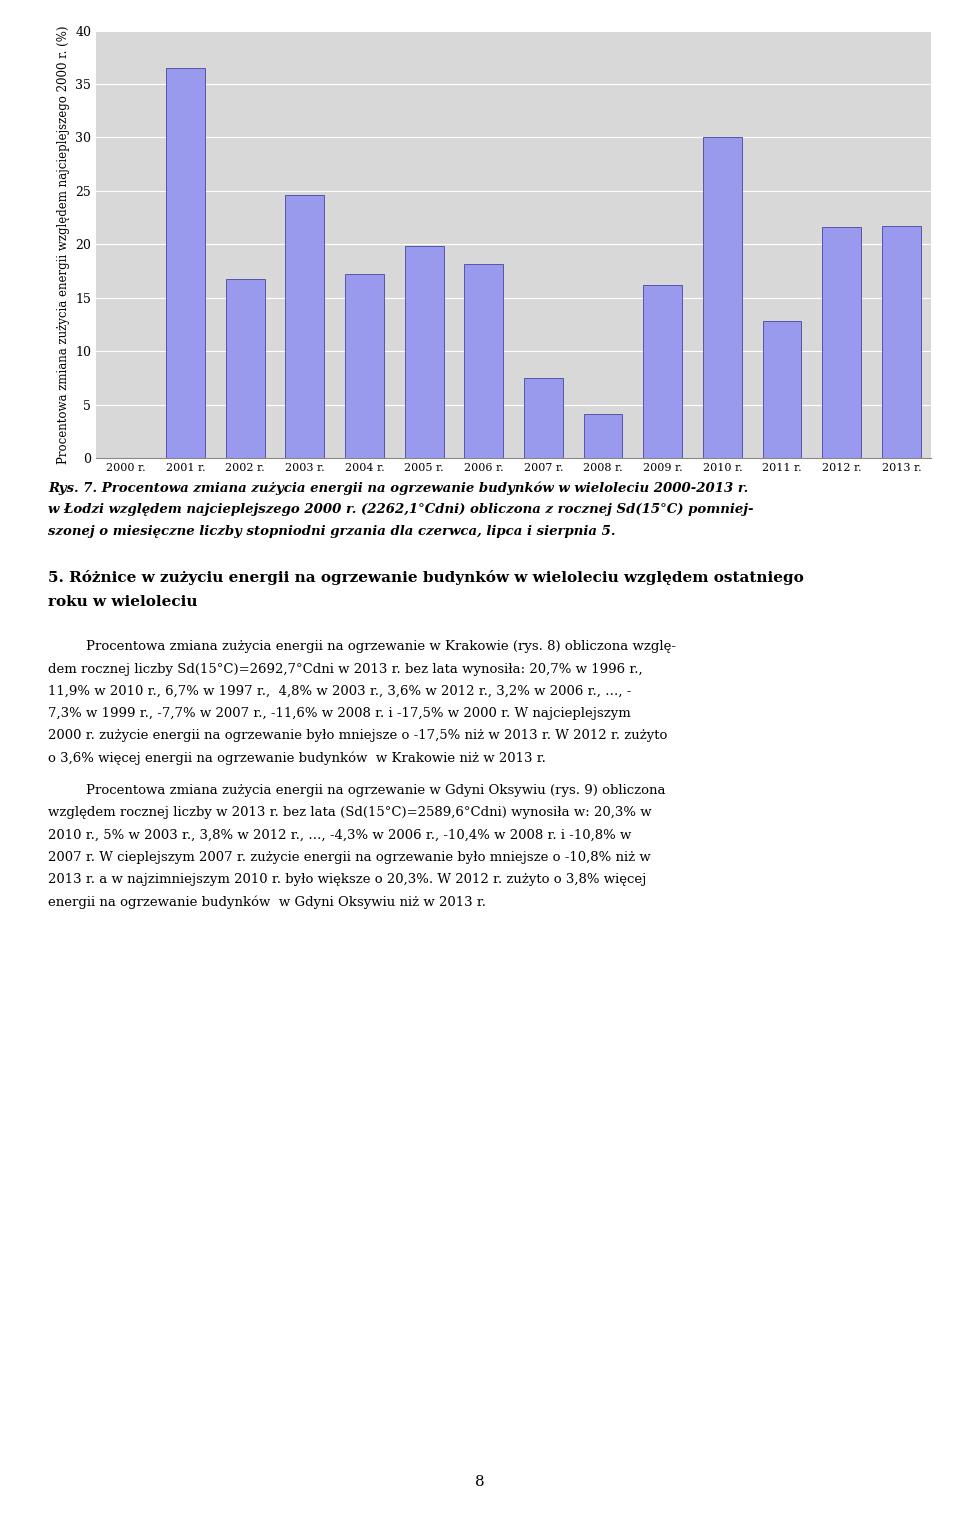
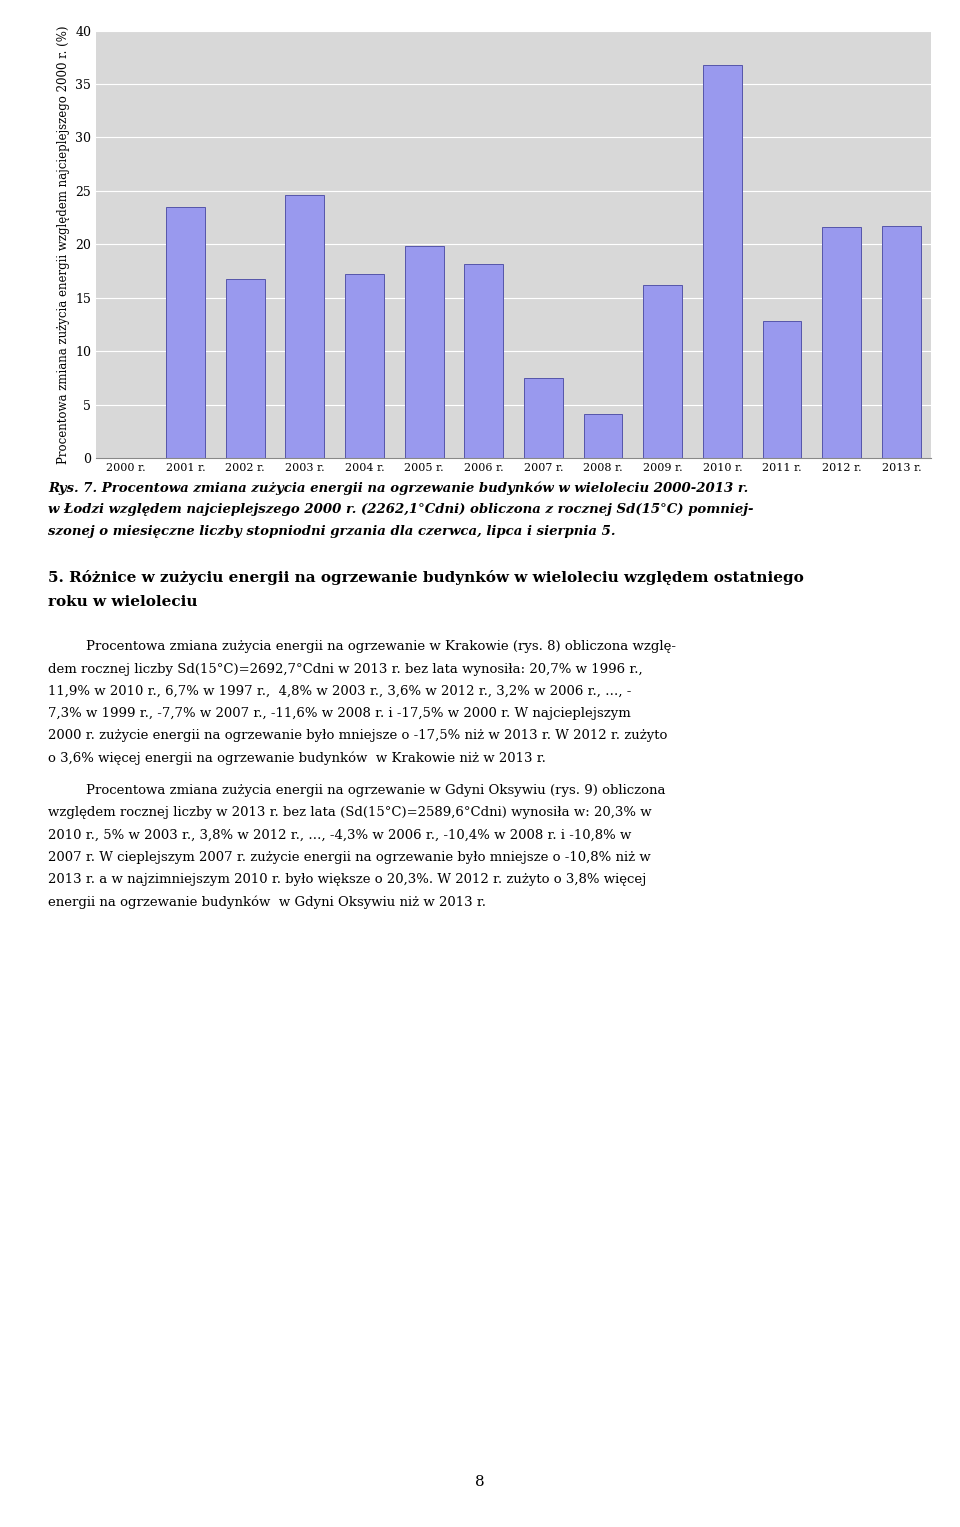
2001 r.: 36.5 -> 23.5
2010 r.: 30.0 -> 36.8
